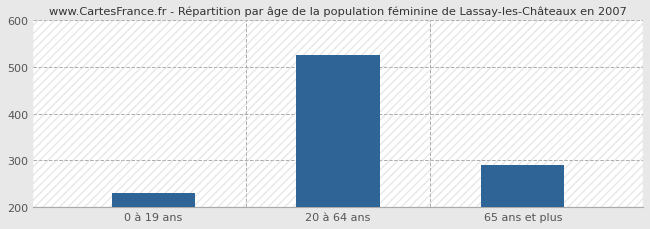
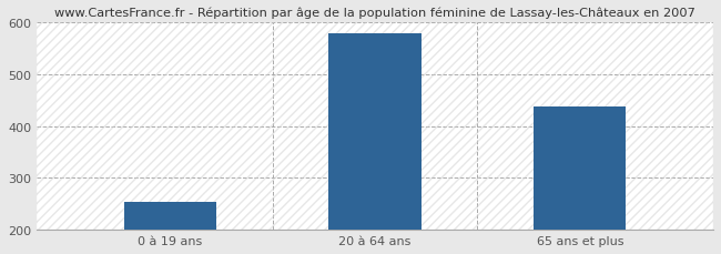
0 à 19 ans: 230 -> 253
20 à 64 ans: 525 -> 578
65 ans et plus: 290 -> 438
